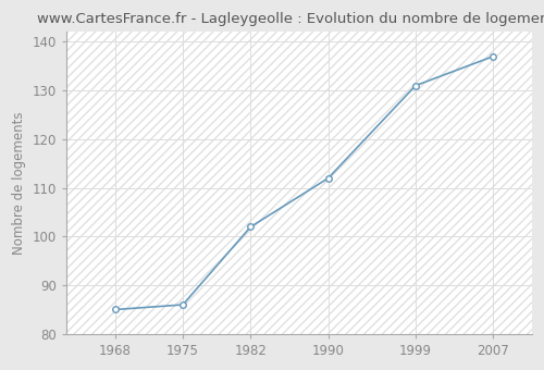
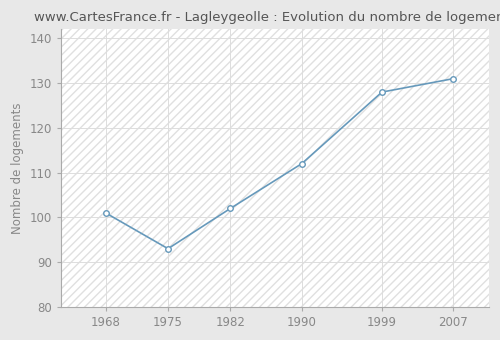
1968: 85 -> 101
1975: 86 -> 93
1999: 131 -> 128
2007: 137 -> 131
